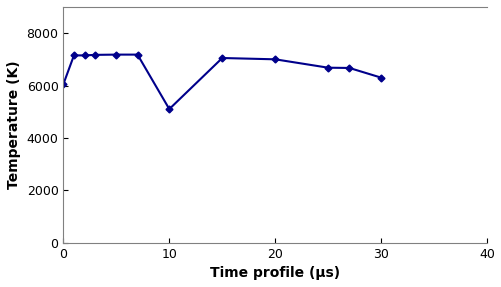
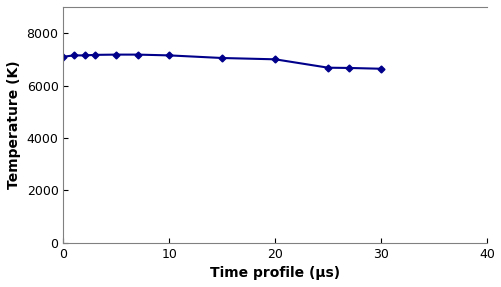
0: 6050 -> 7100
10: 5100 -> 7150
30: 6300 -> 6640
